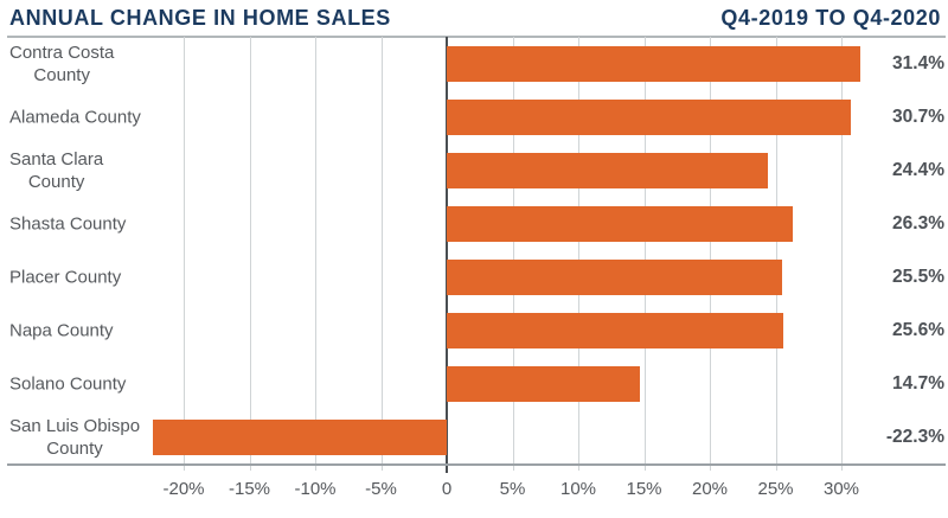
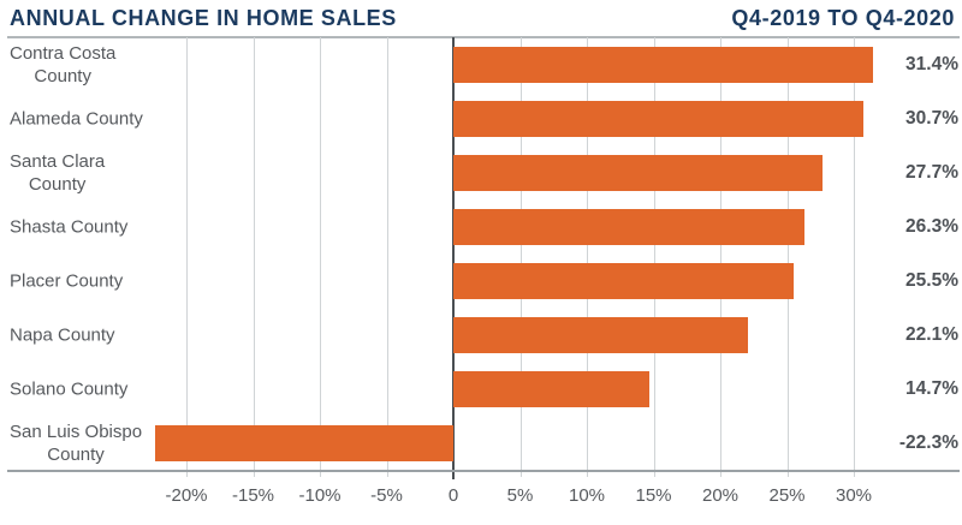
Santa Clara County: 24.4% -> 27.7%
Napa County: 25.6% -> 22.1%
